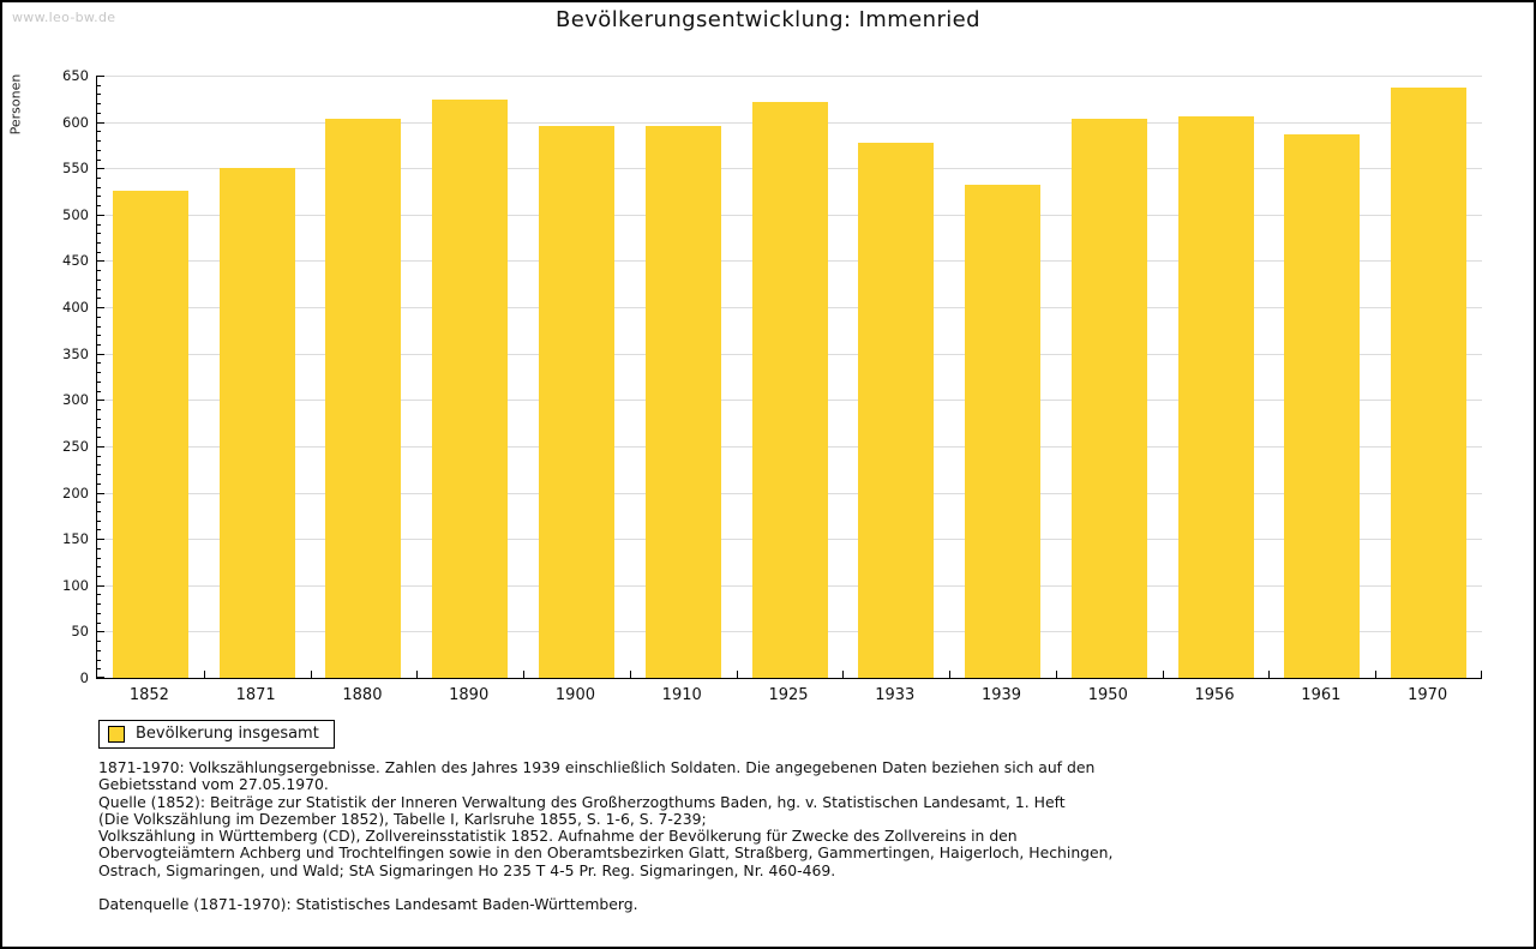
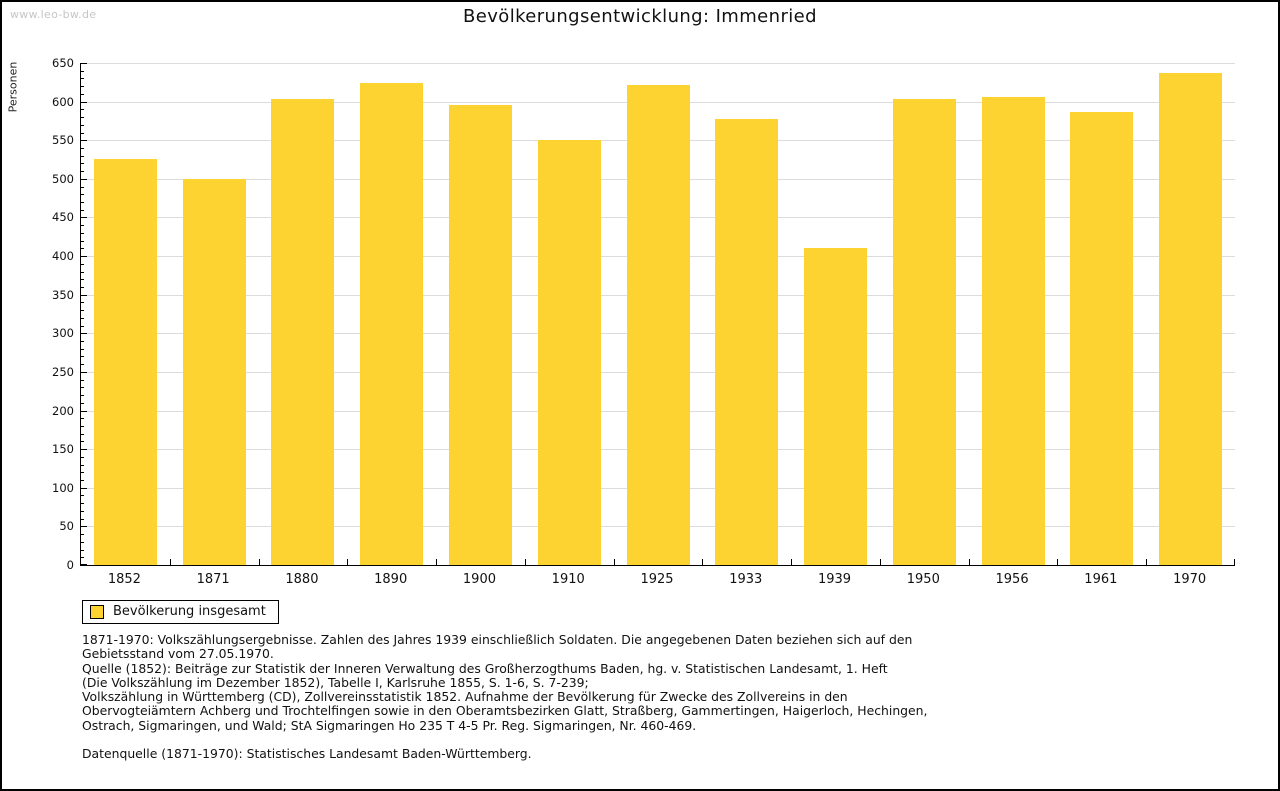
1871: 550 -> 500
1910: 600 -> 550
1939: 530 -> 410
